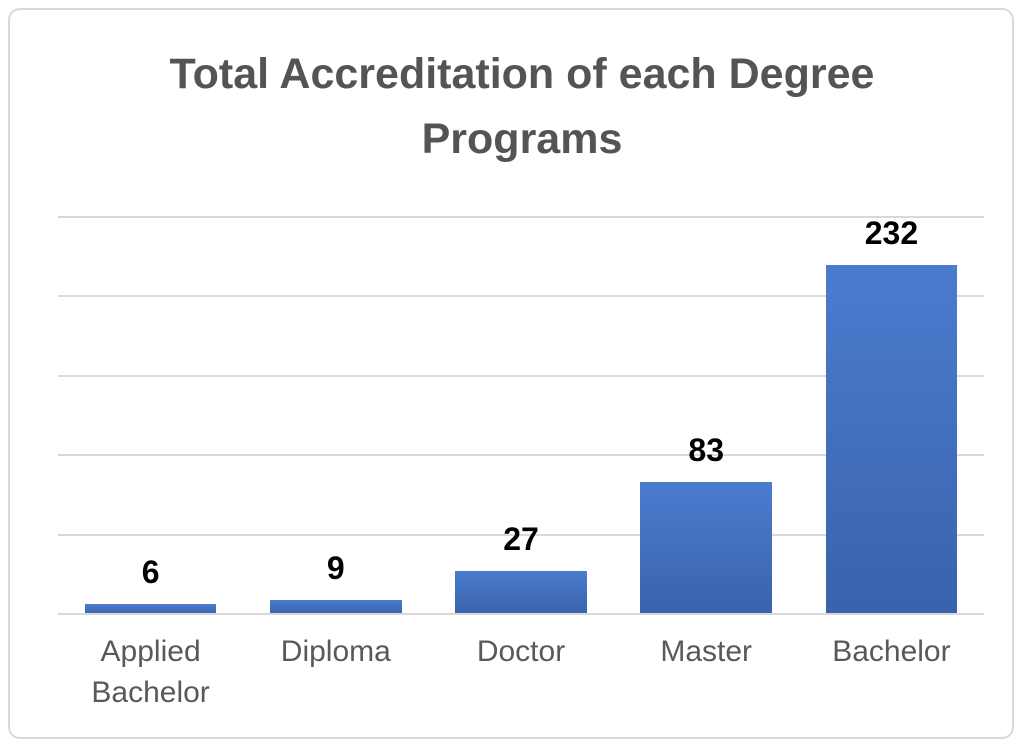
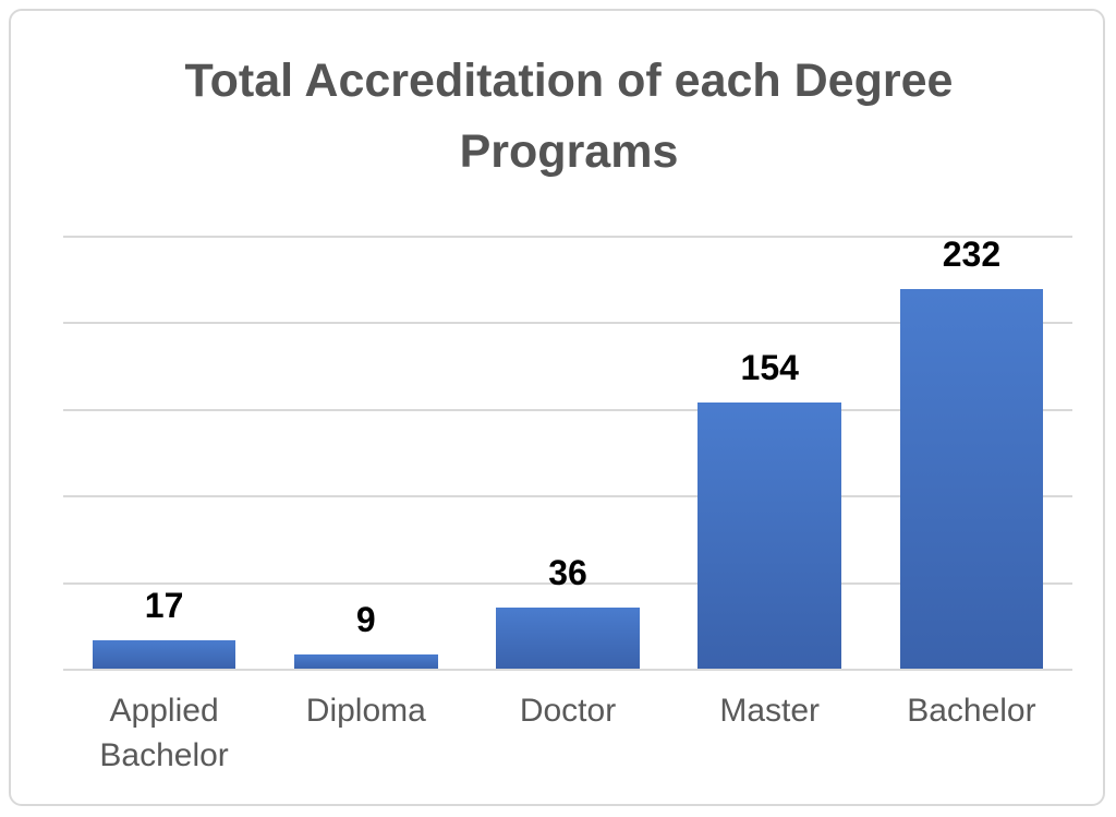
Applied Bachelor: 6 -> 17
Doctor: 27 -> 36
Master: 83 -> 154
